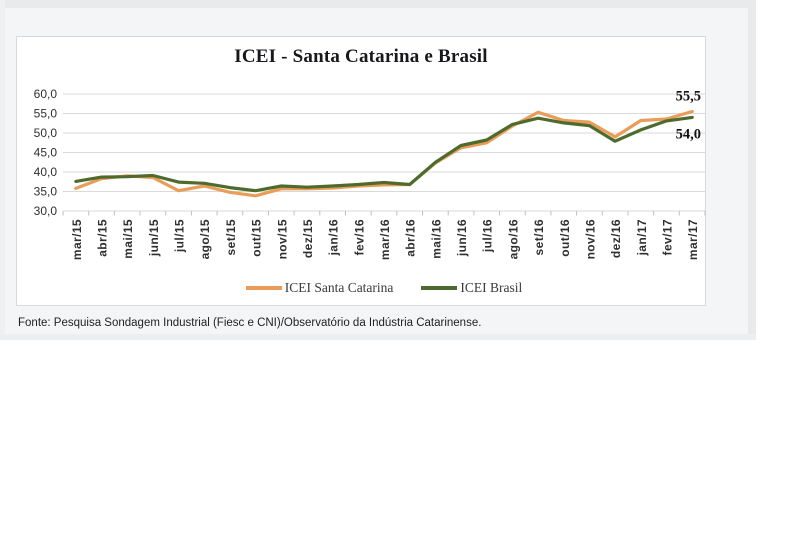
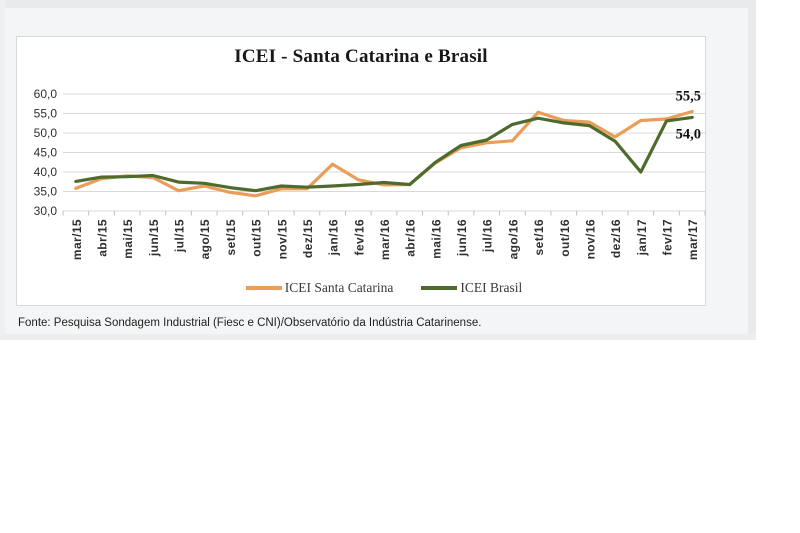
ICEI Santa Catarina/jan/16: 36 -> 42
ICEI Santa Catarina/fev/16: 36 -> 38
ICEI Santa Catarina/ago/16: 52 -> 48
ICEI Brasil/jan/17: 51 -> 40
